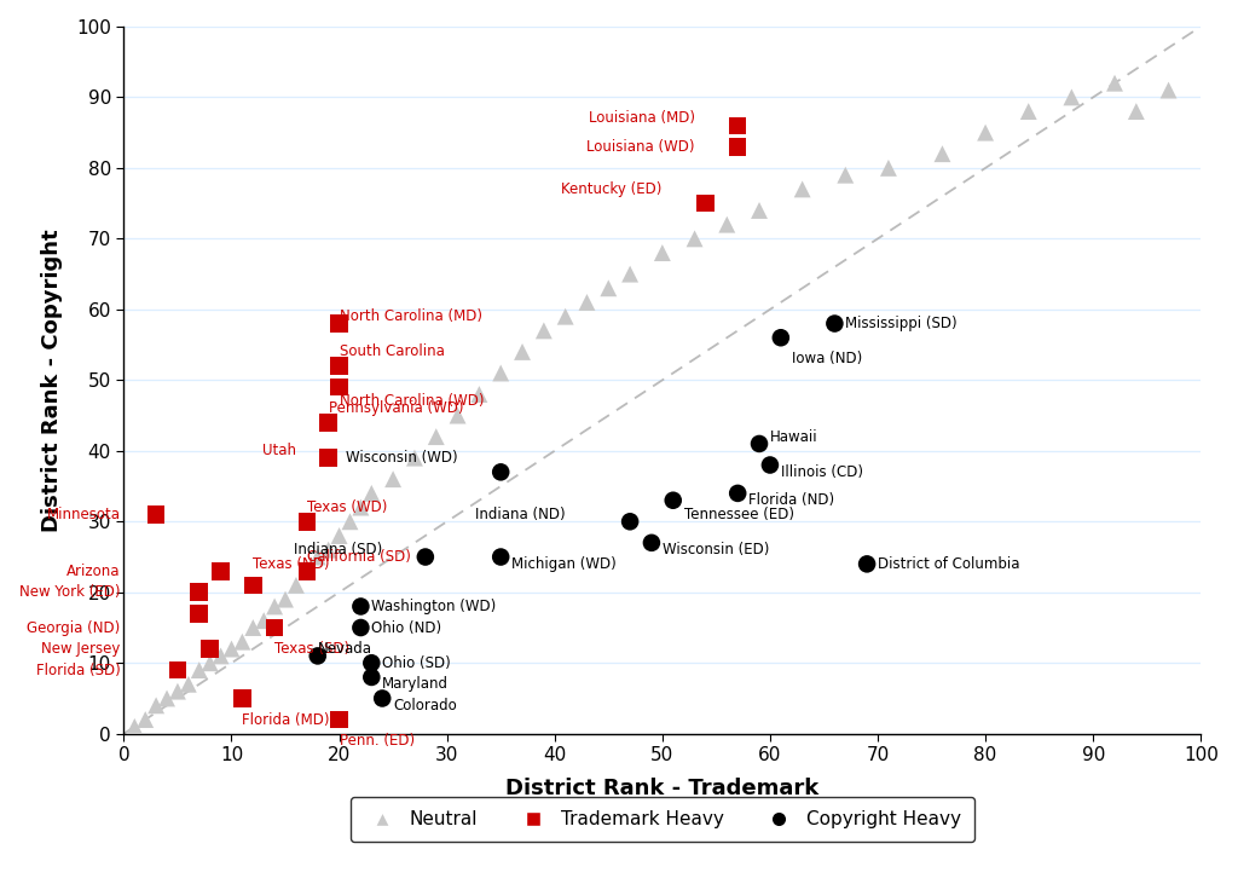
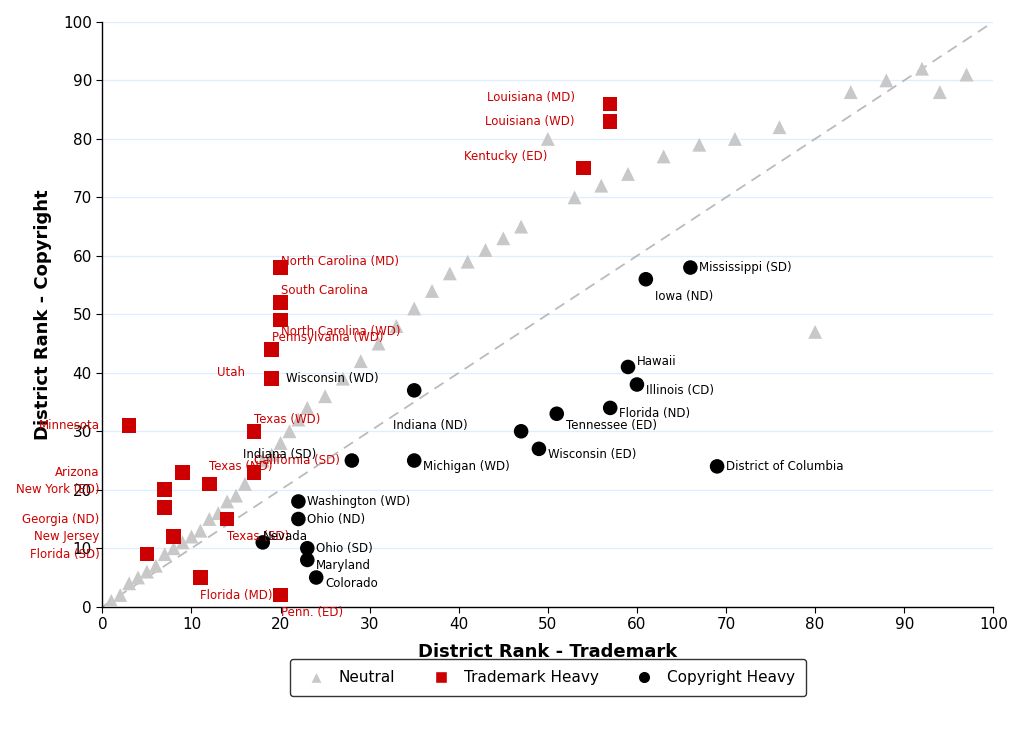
Neutral/50: 68 -> 80
Neutral/80: 85 -> 47
